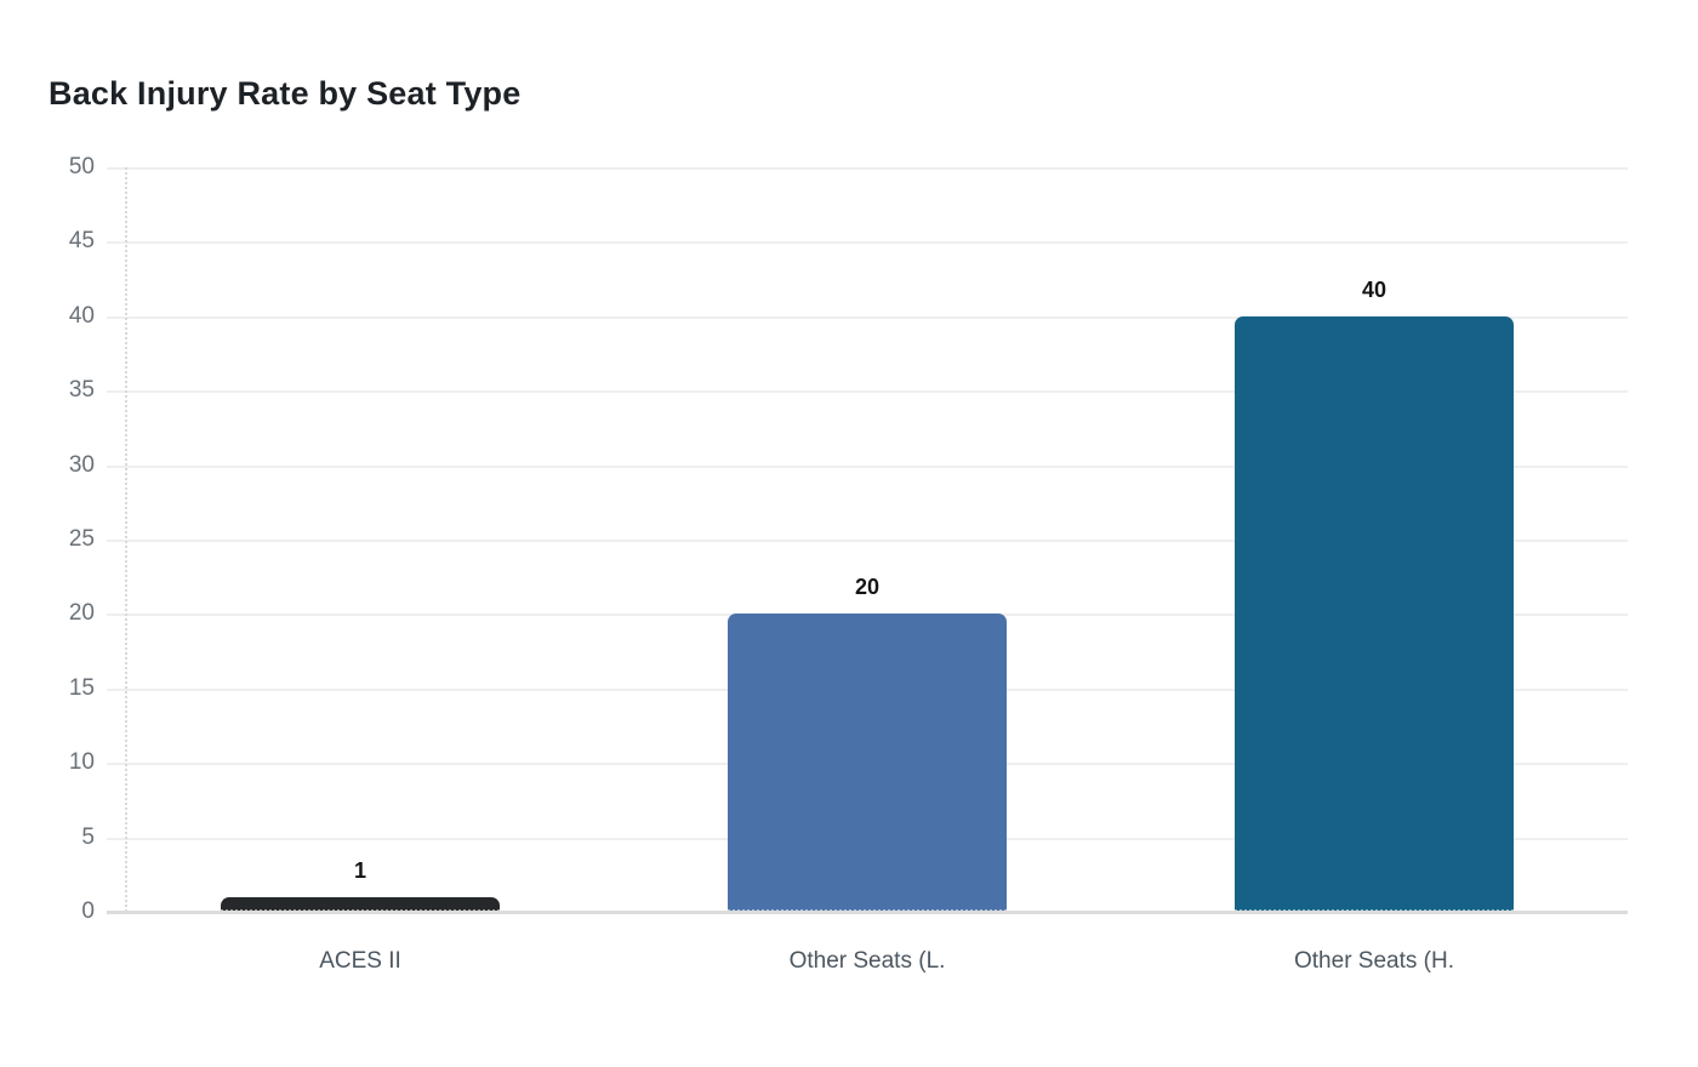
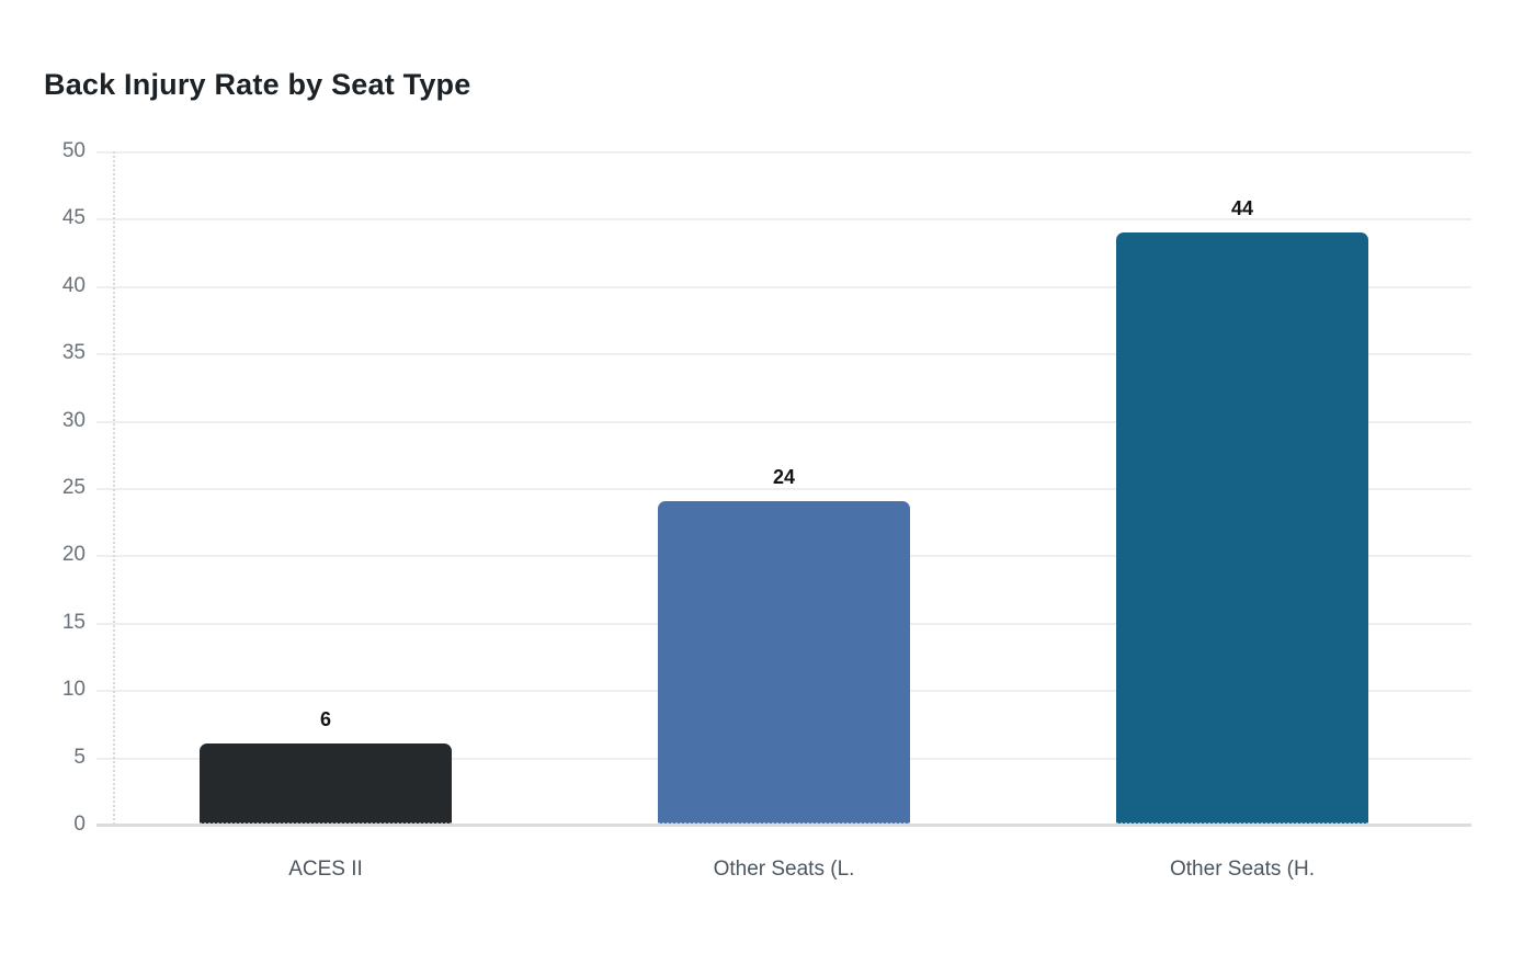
ACES II: 1 -> 6
Other Seats (L.: 20 -> 24
Other Seats (H.: 40 -> 44
